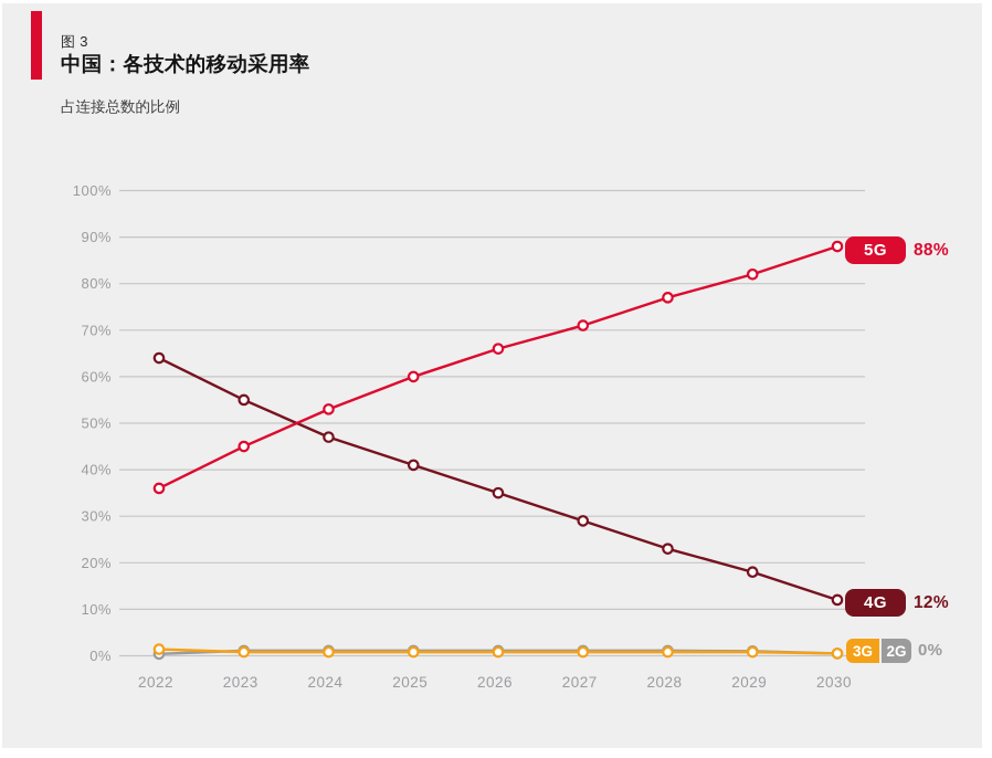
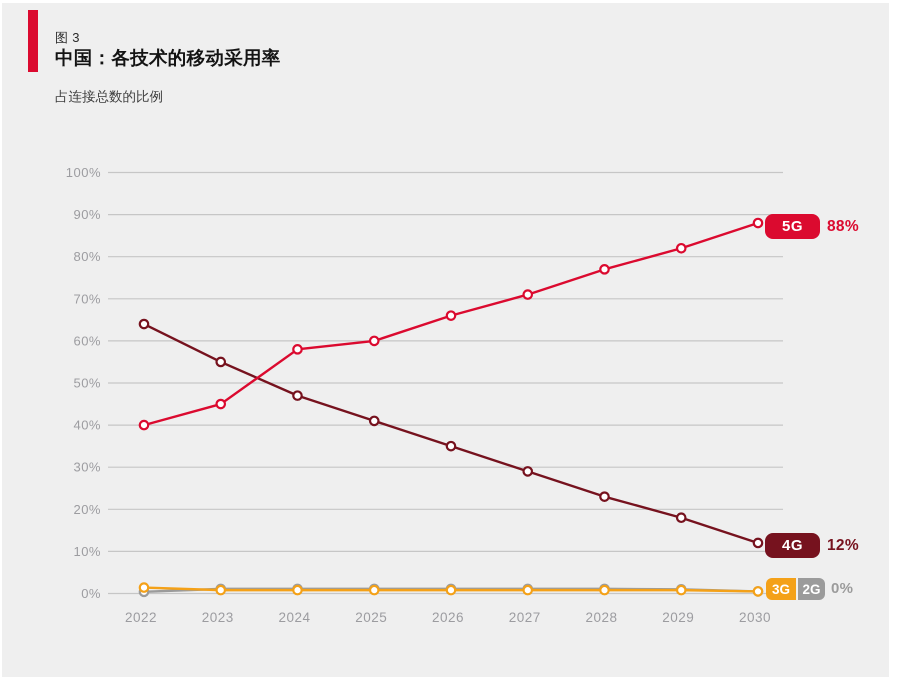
5G/2022: 36% -> 40%
5G/2024: 53% -> 58%
